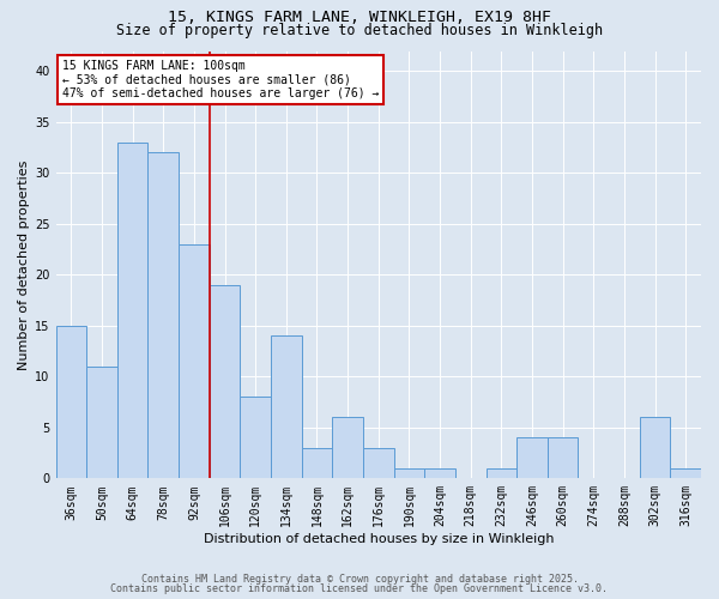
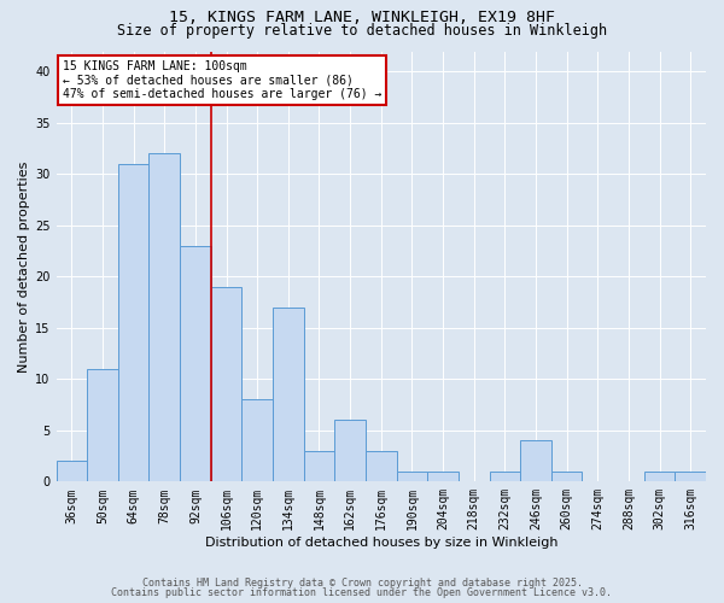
36sqm: 15 -> 2
64sqm: 33 -> 31
134sqm: 14 -> 17
260sqm: 4 -> 1
302sqm: 6 -> 1
